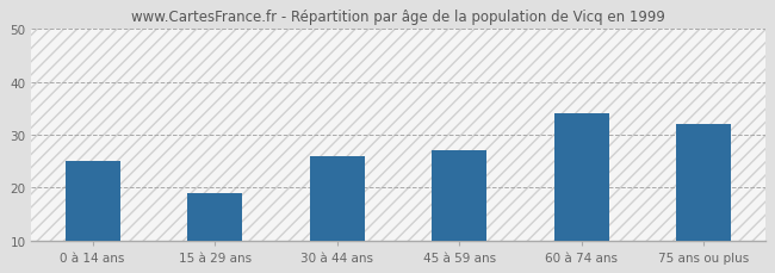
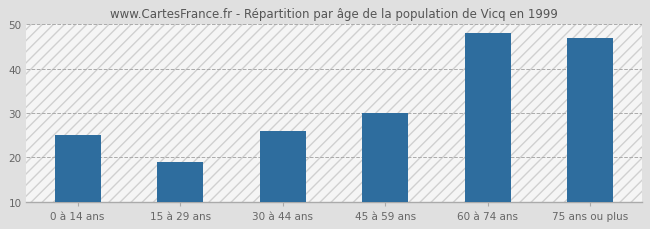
45 à 59 ans: 27 -> 30
60 à 74 ans: 34 -> 48
75 ans ou plus: 32 -> 47
